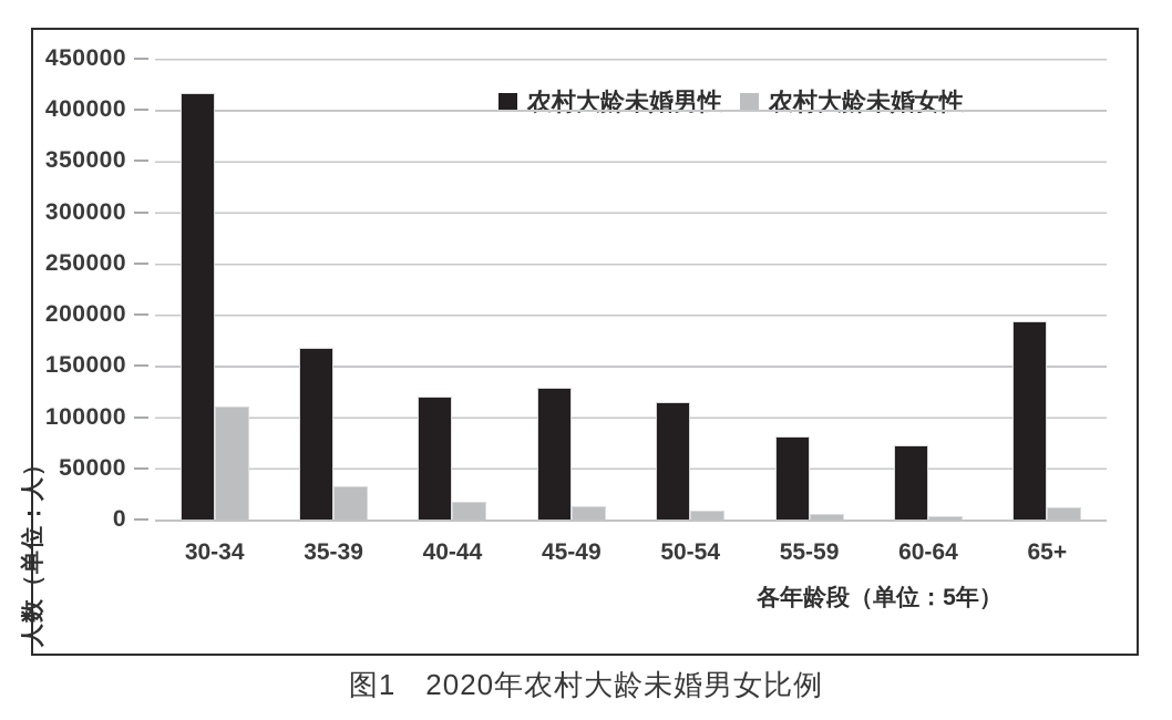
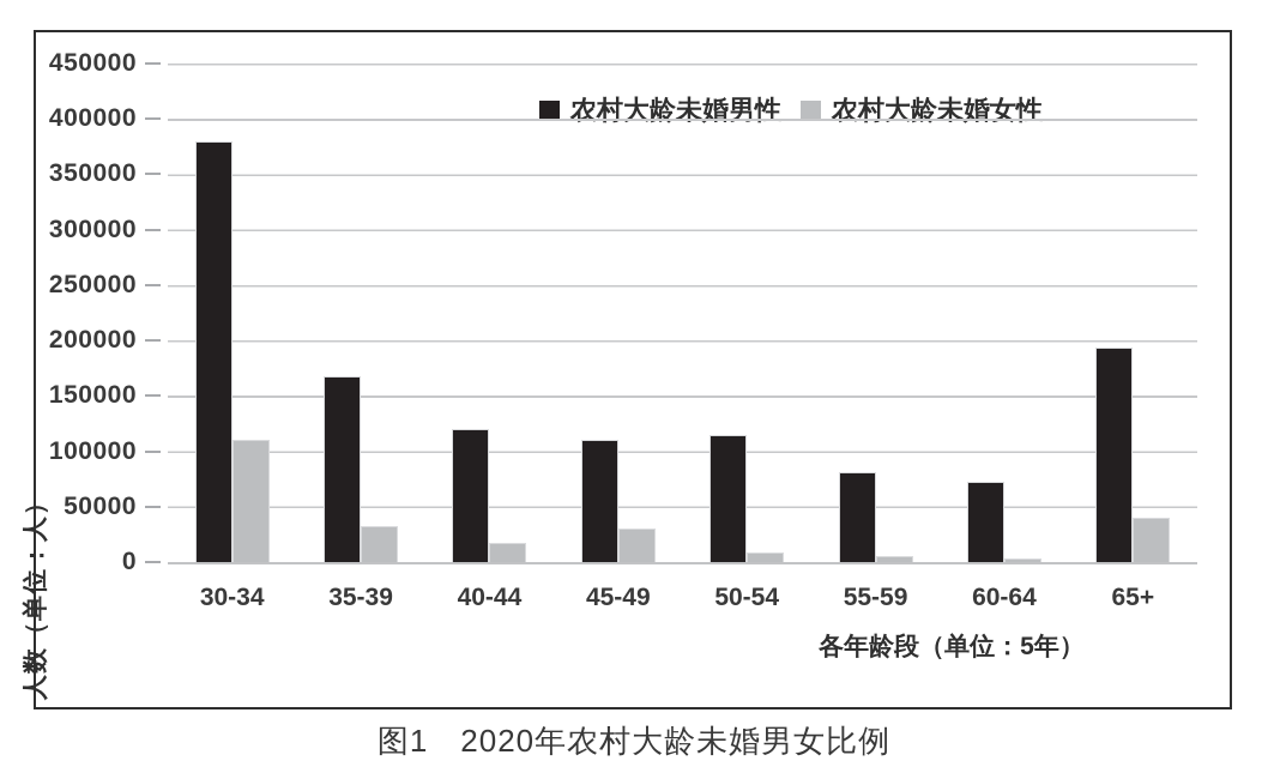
农村大龄未婚男性/30-34: 420000 -> 380000
农村大龄未婚男性/45-49: 130000 -> 110000
农村大龄未婚女性/45-49: 10000 -> 30000
农村大龄未婚女性/65+: 10000 -> 40000
